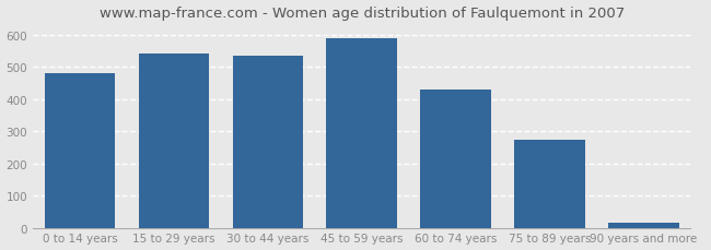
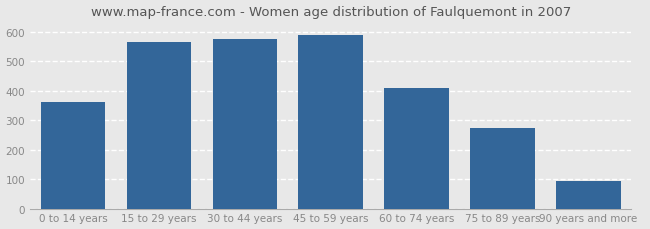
0 to 14 years: 480 -> 360
15 to 29 years: 540 -> 565
30 to 44 years: 535 -> 575
60 to 74 years: 430 -> 410
90 years and more: 14 -> 95
